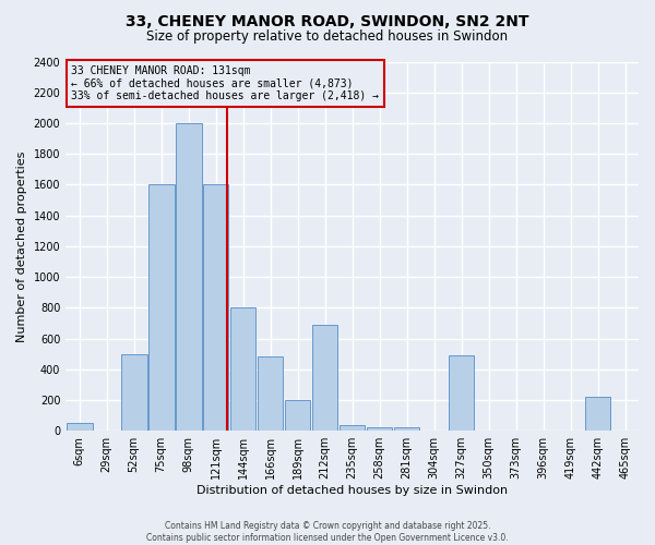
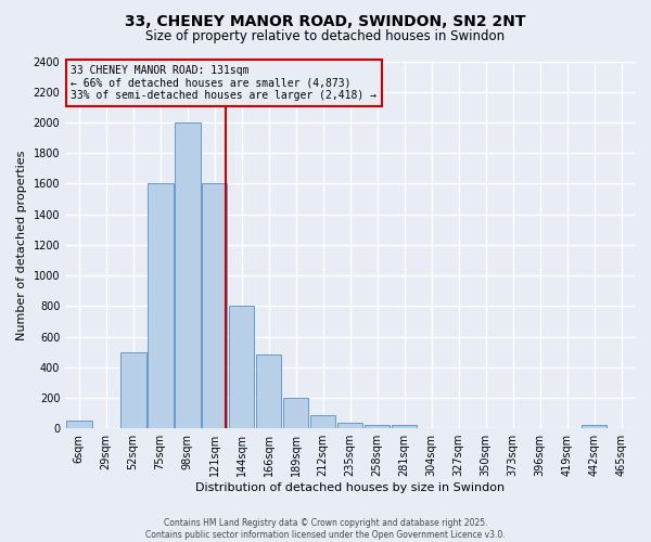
212sqm: 690 -> 80
327sqm: 490 -> 0
442sqm: 220 -> 20
